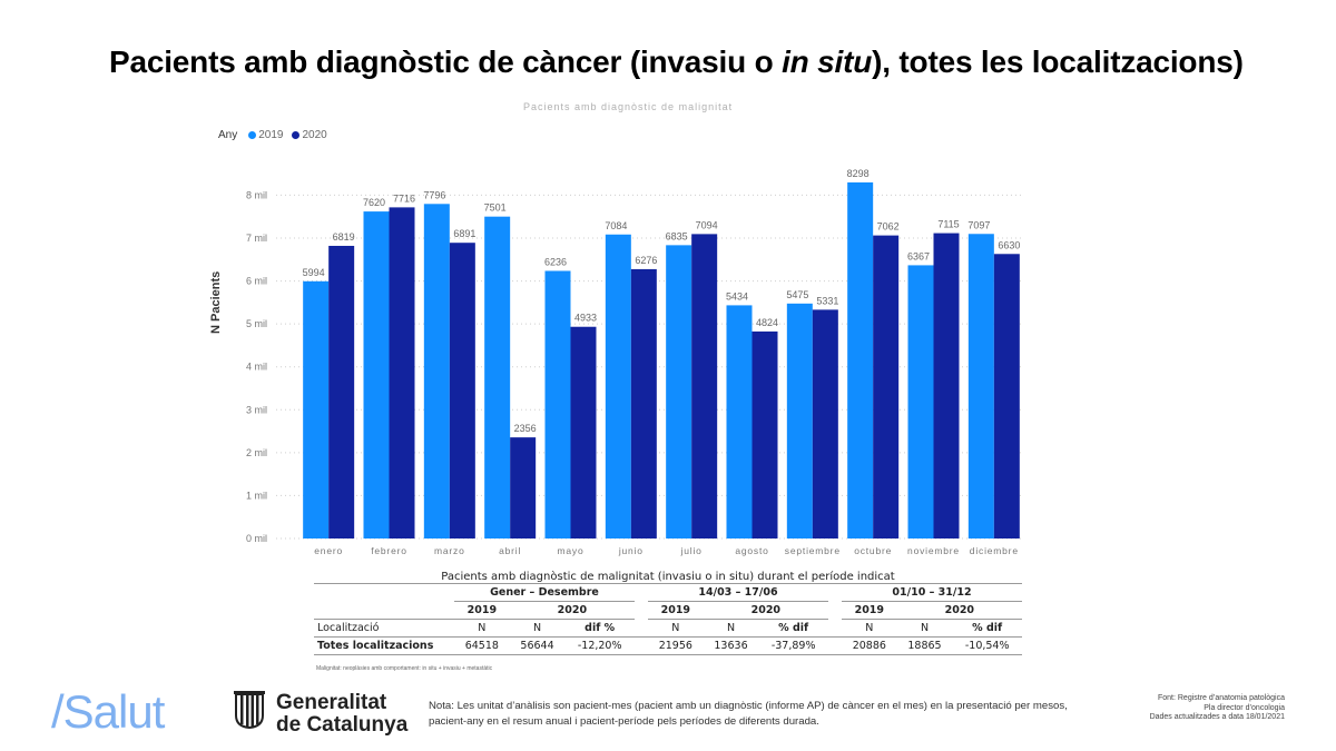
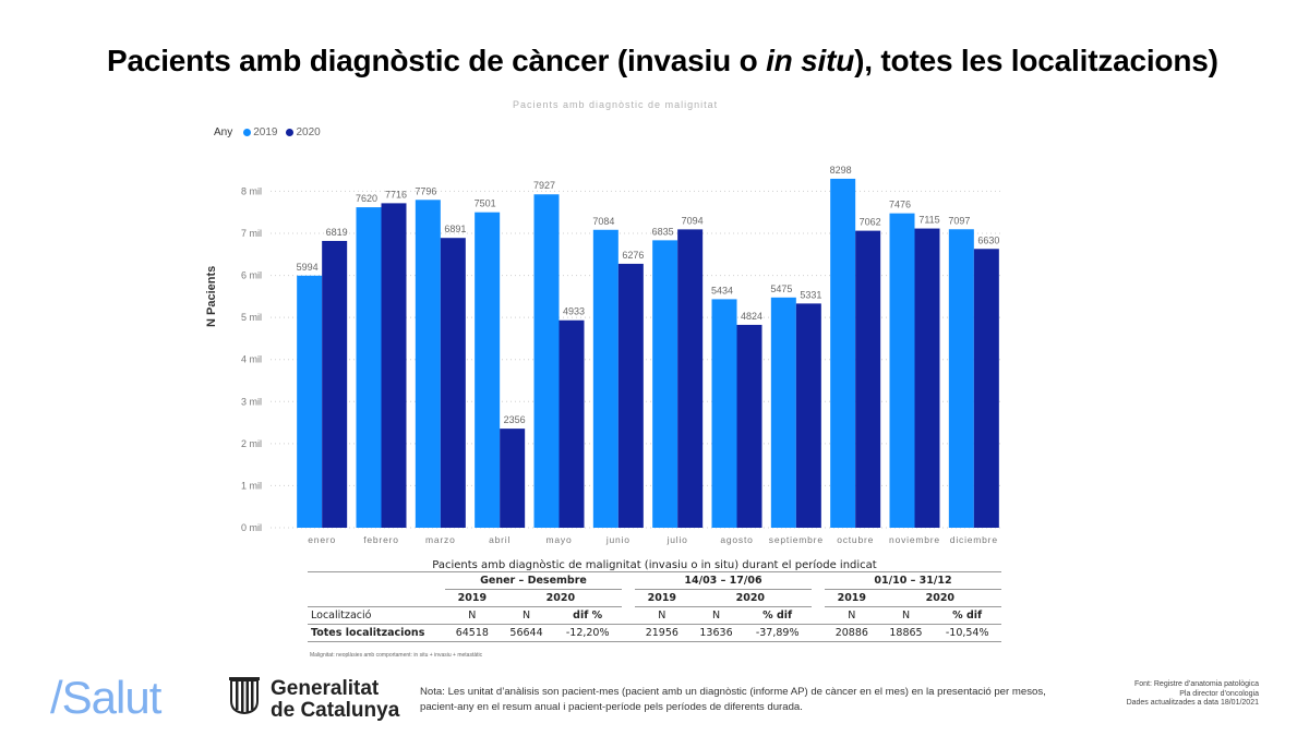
2019/mayo: 6236 -> 7927
2019/noviembre: 6367 -> 7476
